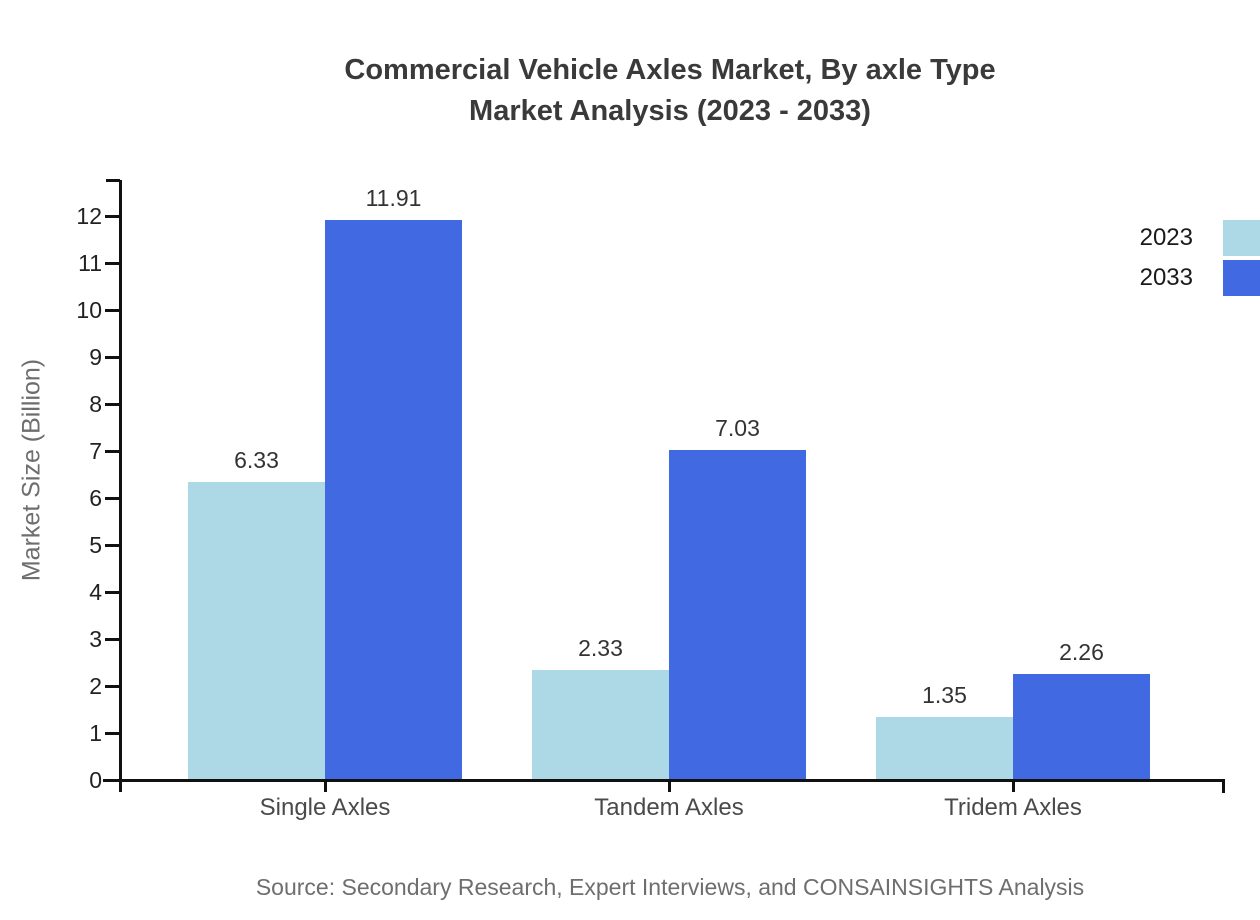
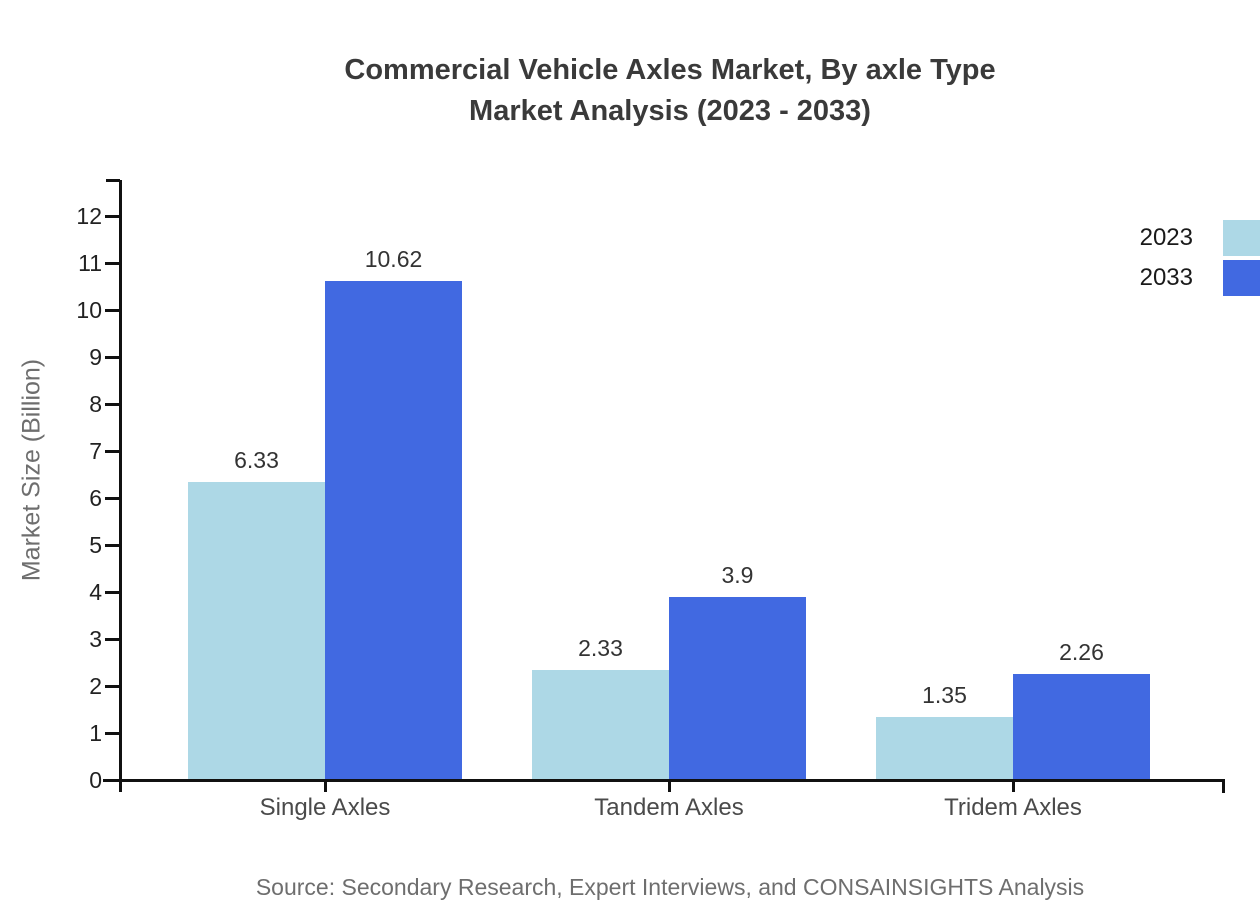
2033/Single Axles: 11.91 -> 10.62
2033/Tandem Axles: 7.03 -> 3.9
